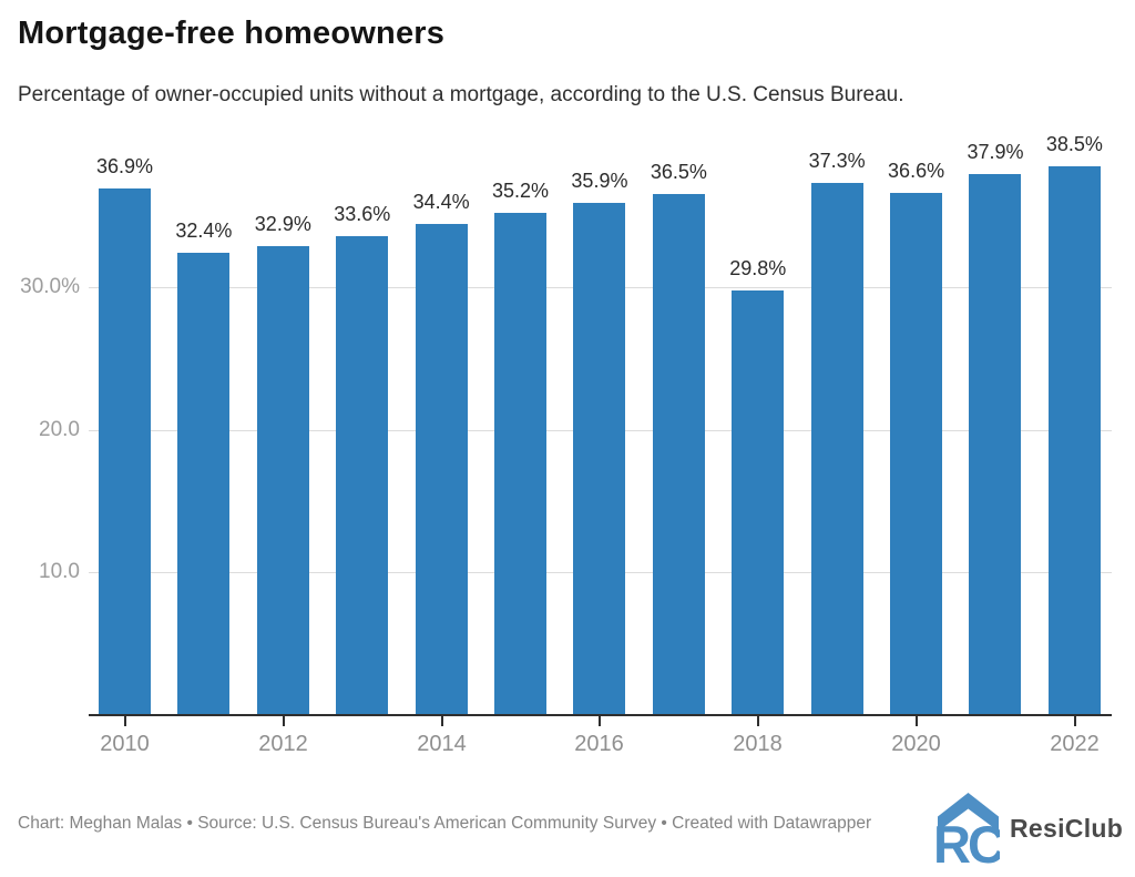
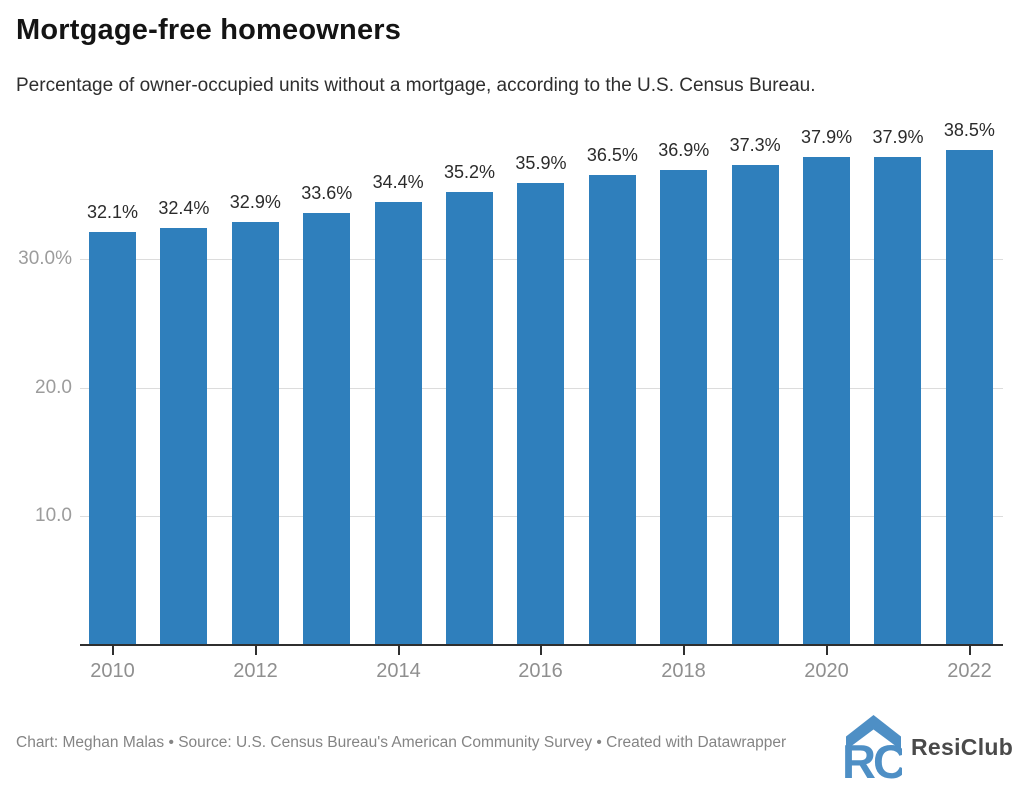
2010: 36.9% -> 32.1%
2018: 29.8% -> 36.9%
2020: 36.6% -> 37.9%
